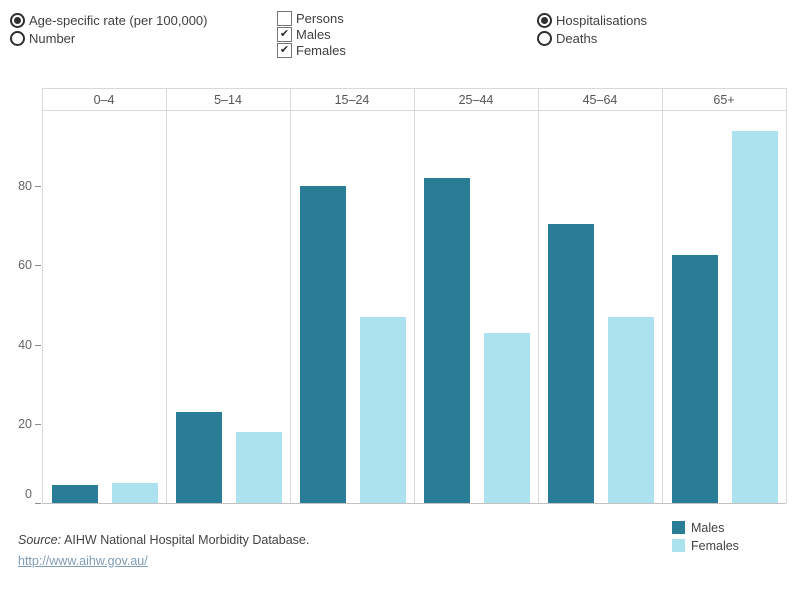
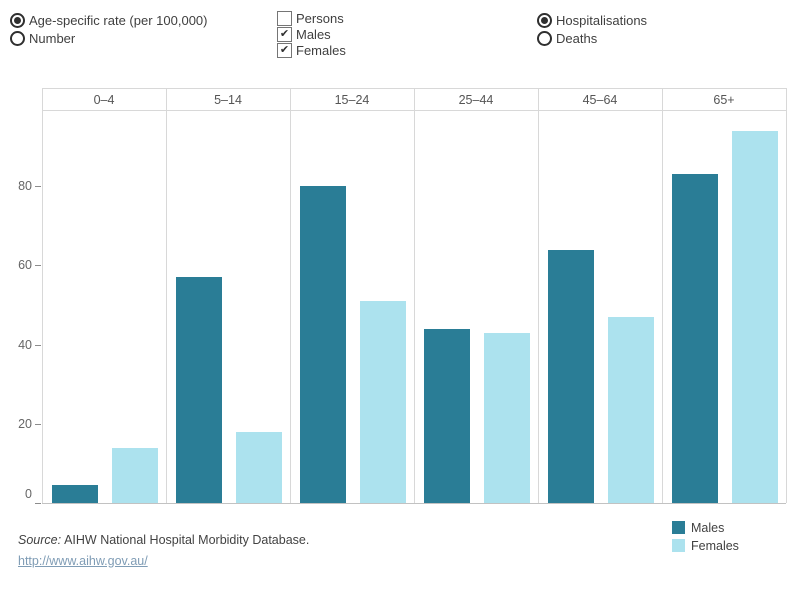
Females/0–4: 5 -> 14
Males/5–14: 23 -> 57
Females/15–24: 47 -> 51
Males/25–44: 82 -> 44
Males/45–64: 70 -> 64
Males/65+: 62 -> 83
